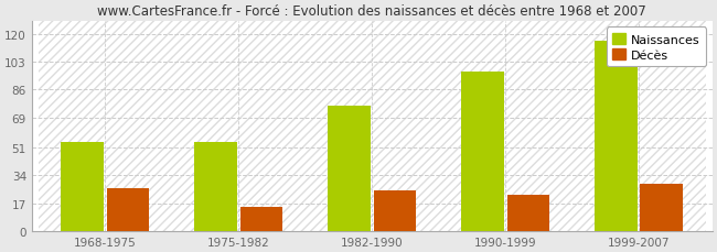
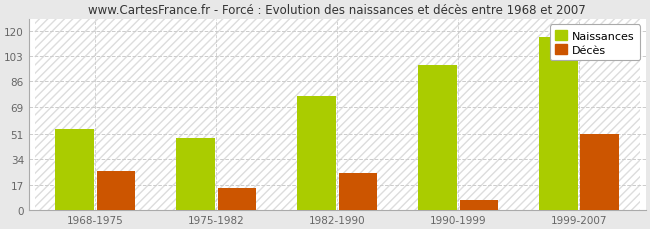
Naissances/1975-1982: 54 -> 48
Décès/1990-1999: 22 -> 7
Décès/1999-2007: 29 -> 51
